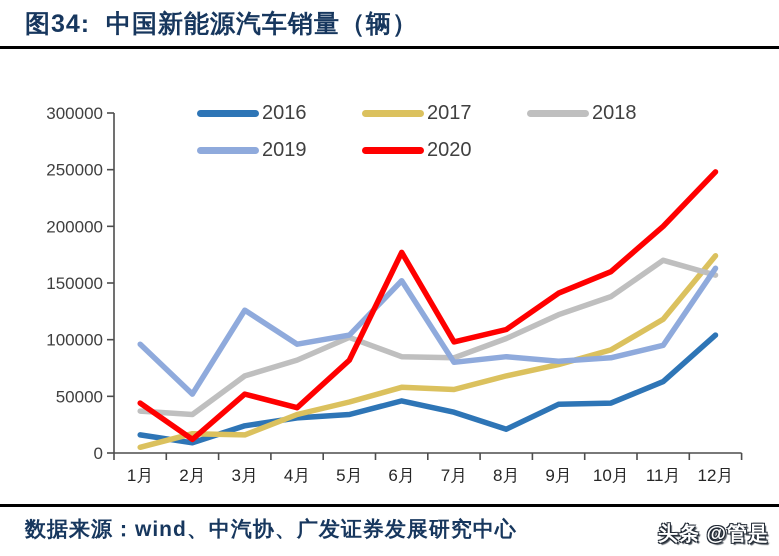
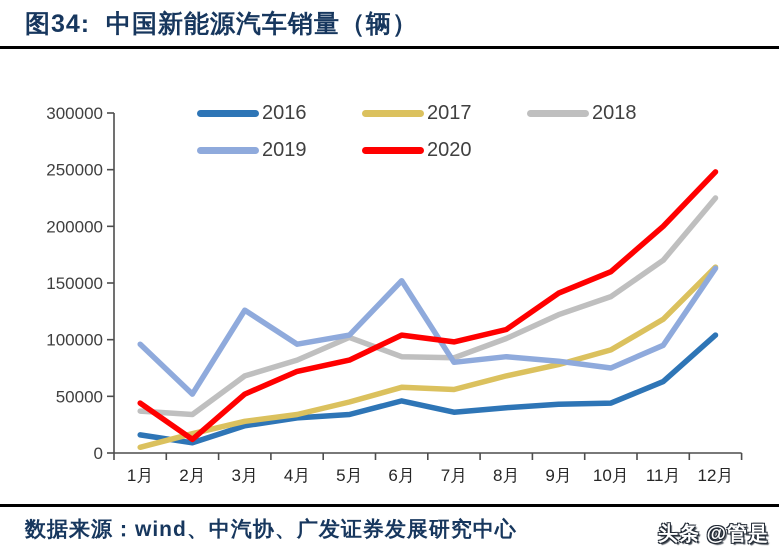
2017/3月: 16000 -> 28000
2020/4月: 40000 -> 72000
2020/6月: 177000 -> 104000
2016/8月: 21000 -> 40000
2019/10月: 84000 -> 75000
2017/12月: 174000 -> 164000
2018/12月: 157000 -> 225000
